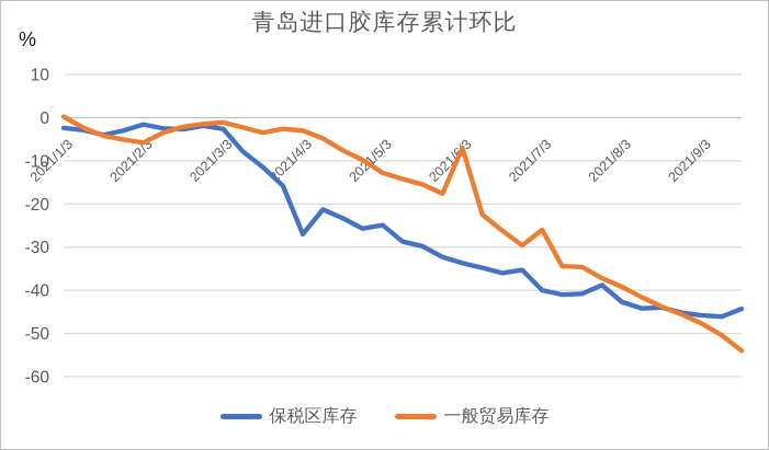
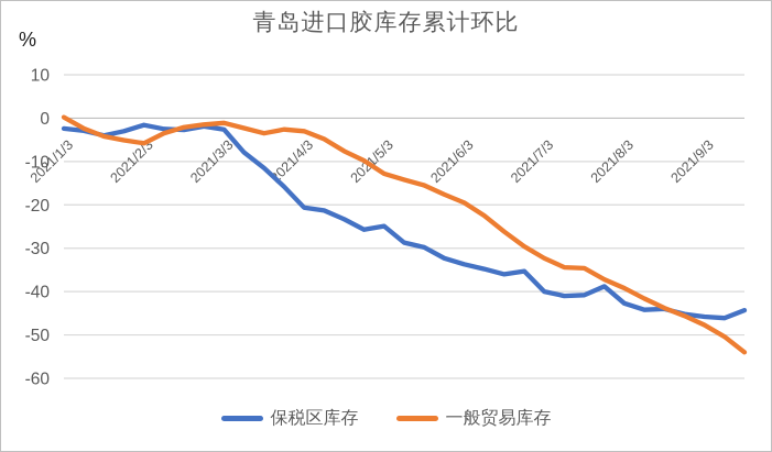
保税区库存/2021/4/3: -27 -> -21
一般贸易库存/2021/6/3: -7 -> -20
一般贸易库存/2021/7/3: -26 -> -32
